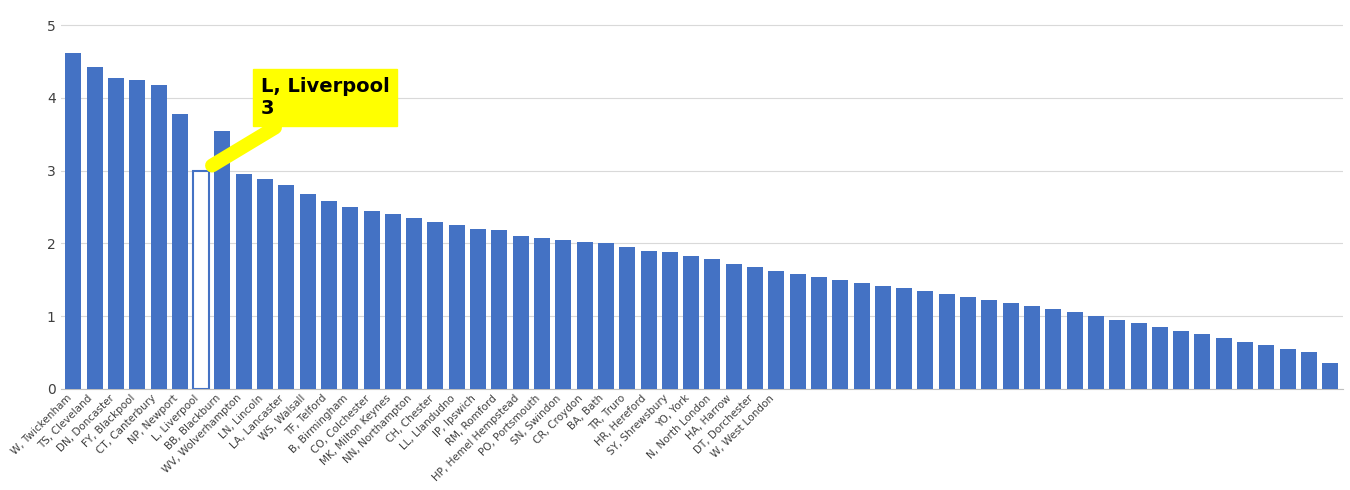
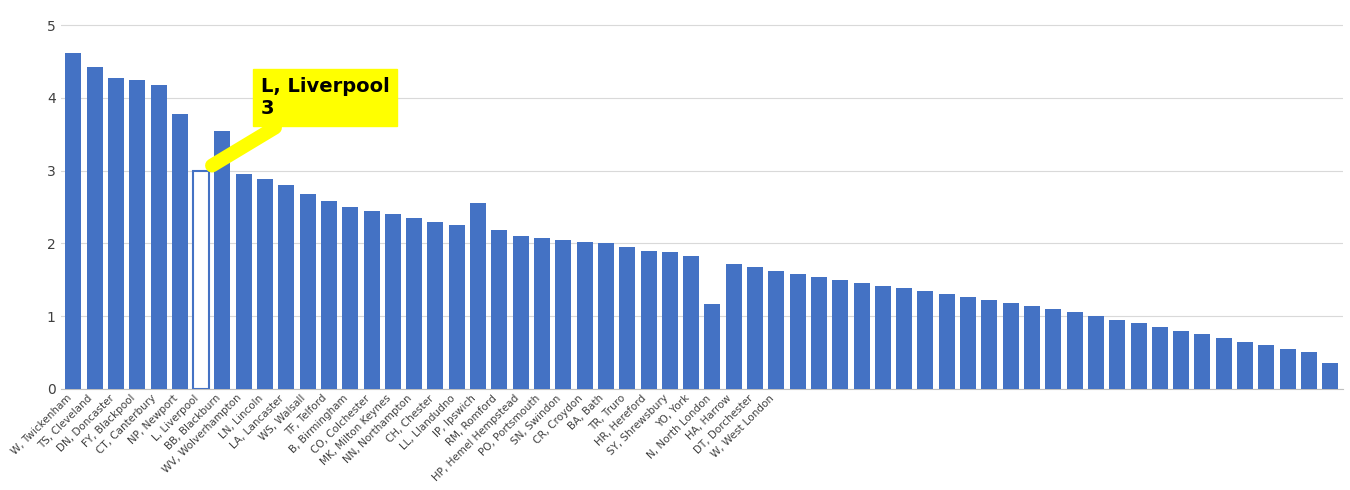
IP, Ipswich: 2.20 -> 2.56
N, North London: 1.78 -> 1.16
